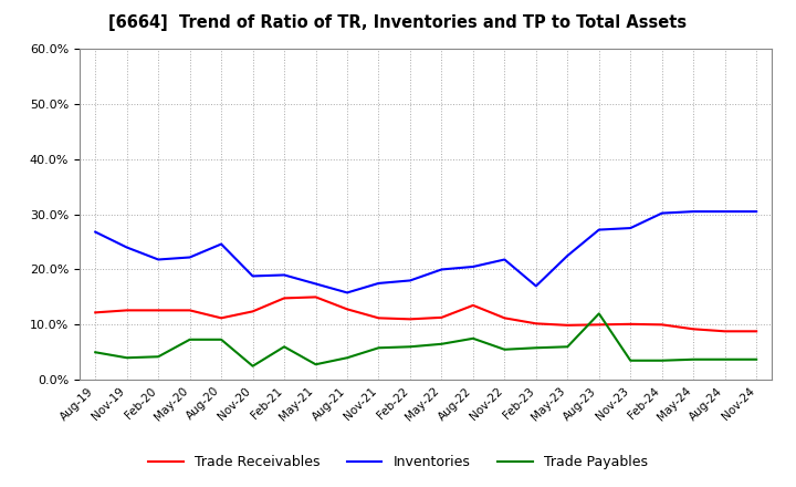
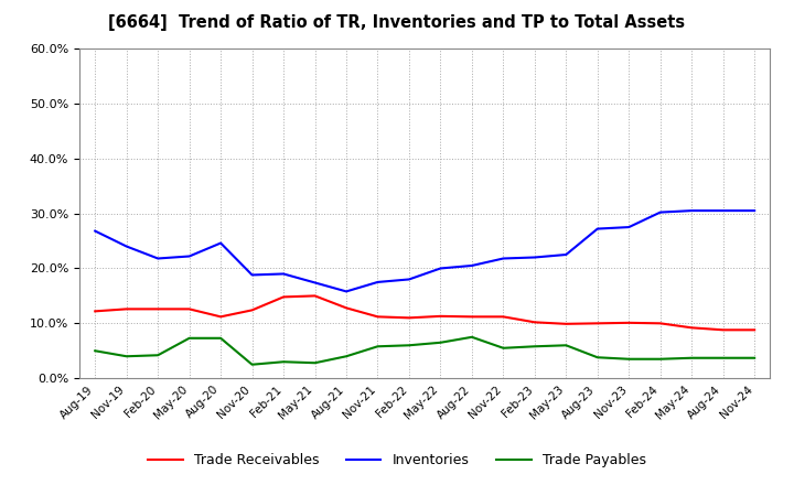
Trade Payables/Feb-21: 6.0% -> 3.0%
Trade Receivables/Aug-22: 13.5% -> 11.2%
Inventories/Feb-23: 17.0% -> 22.0%
Trade Payables/Aug-23: 12.0% -> 3.8%
